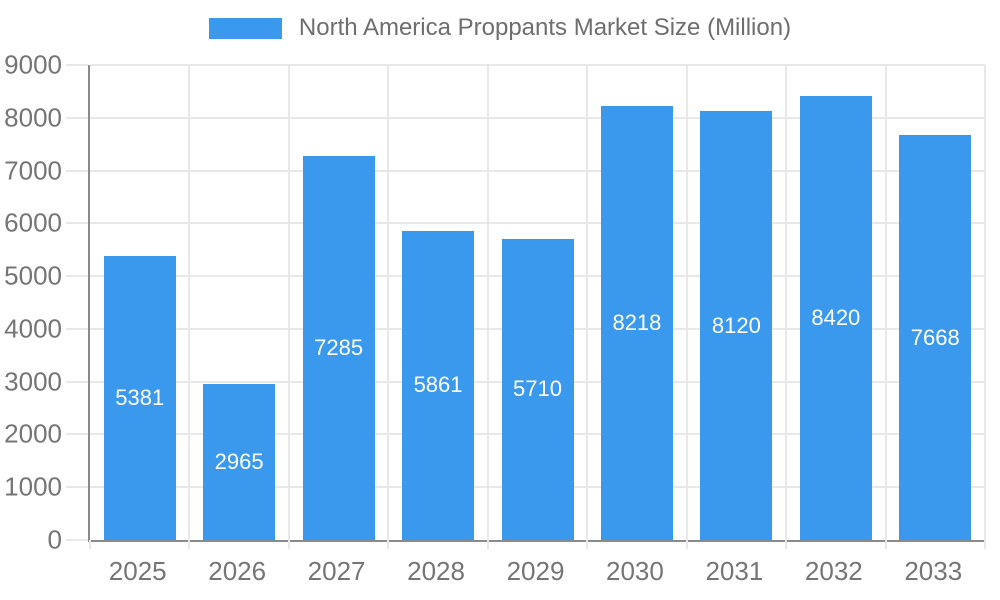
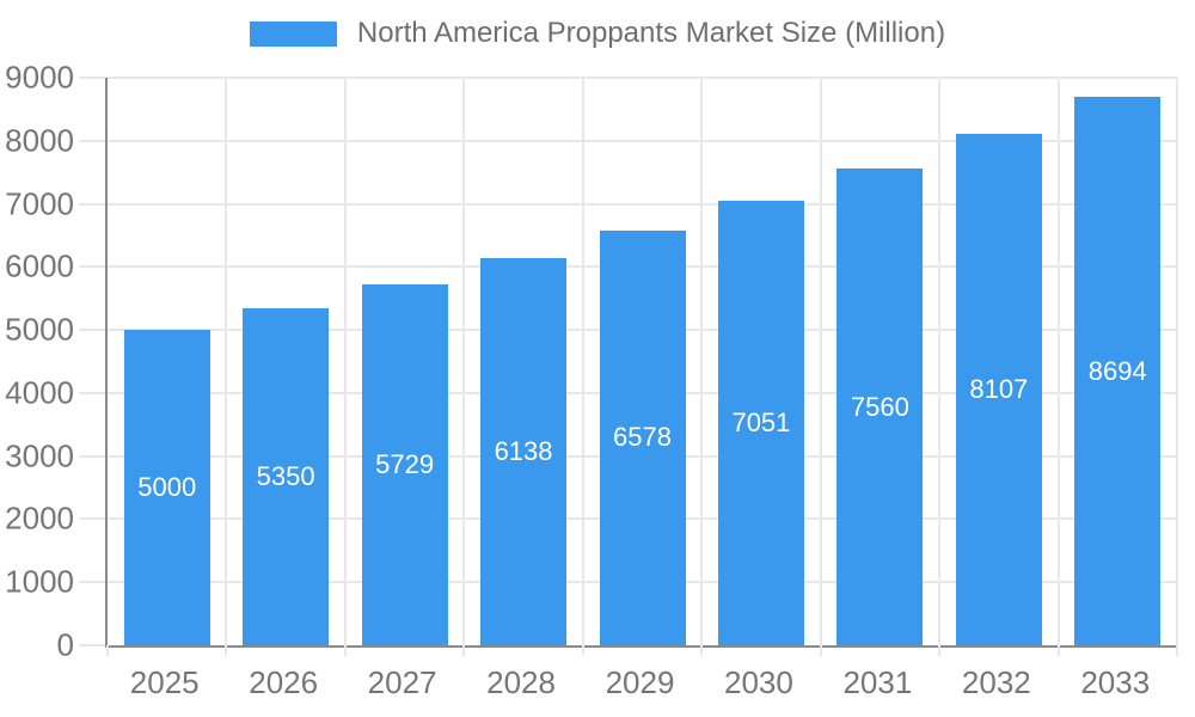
2025: 5381 -> 5000
2026: 2965 -> 5350
2027: 7285 -> 5729
2028: 5861 -> 6138
2029: 5710 -> 6578
2030: 8218 -> 7051
2031: 8120 -> 7560
2032: 8420 -> 8107
2033: 7668 -> 8694
